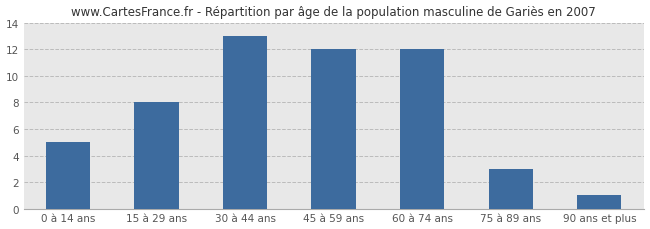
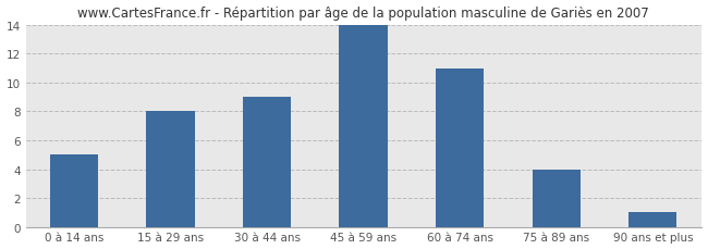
30 à 44 ans: 13 -> 9
45 à 59 ans: 12 -> 14
60 à 74 ans: 12 -> 11
75 à 89 ans: 3 -> 4
